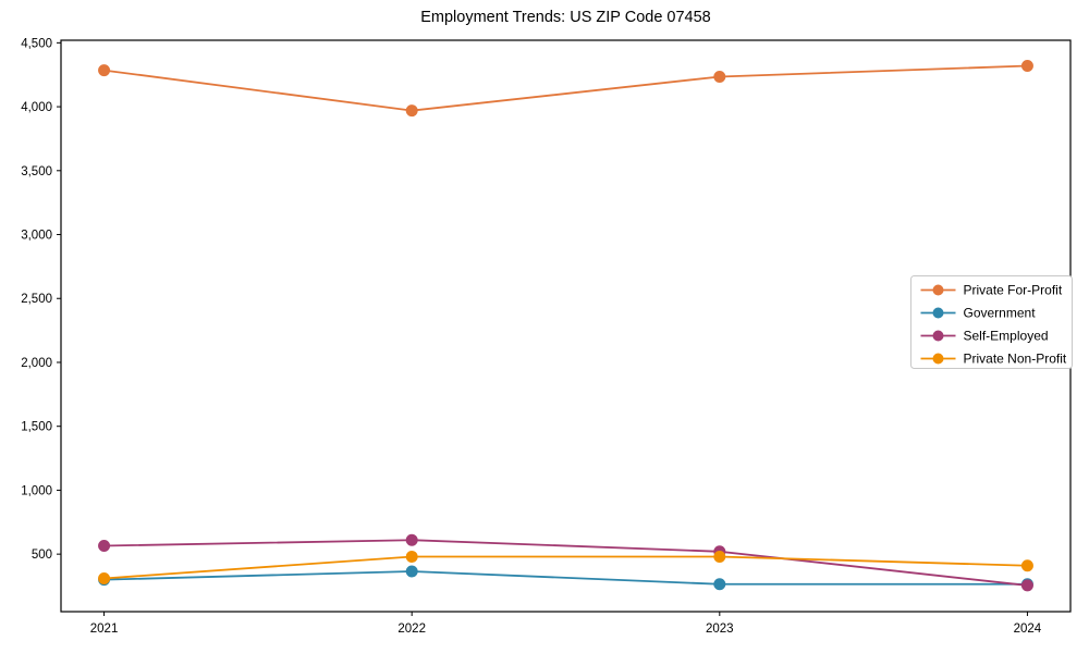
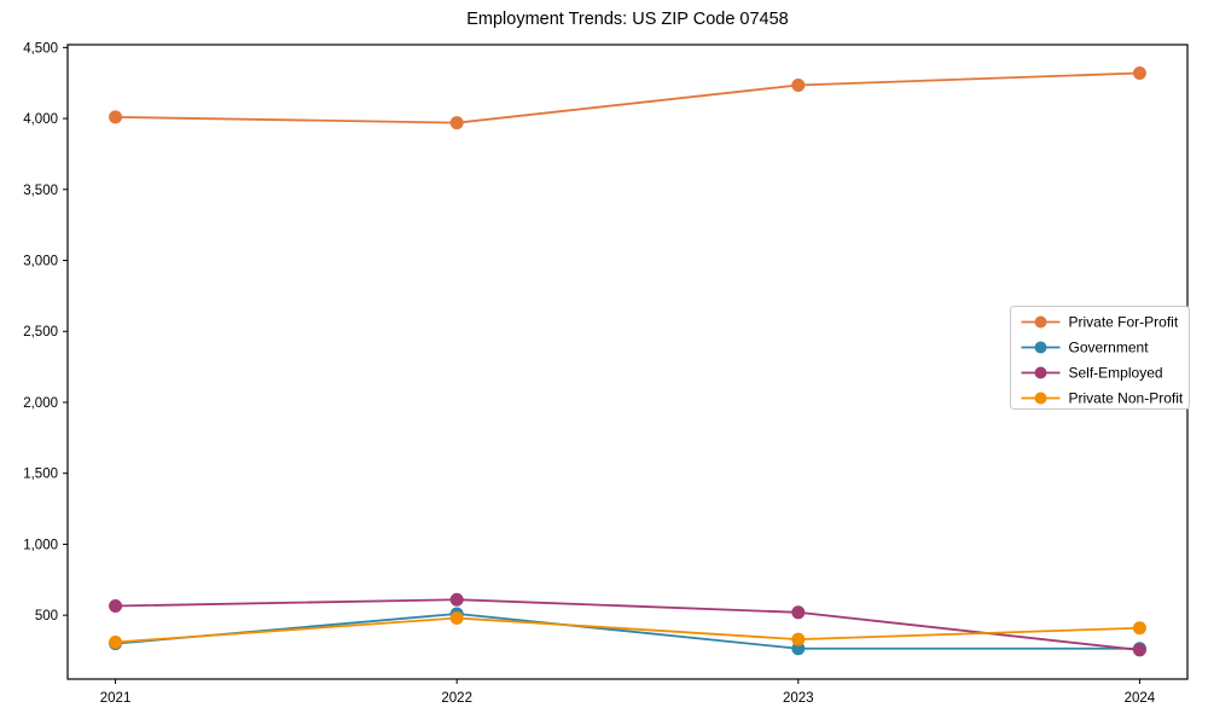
Private For-Profit/2021: 4280 -> 4010
Government/2022: 360 -> 510
Private Non-Profit/2023: 480 -> 330
